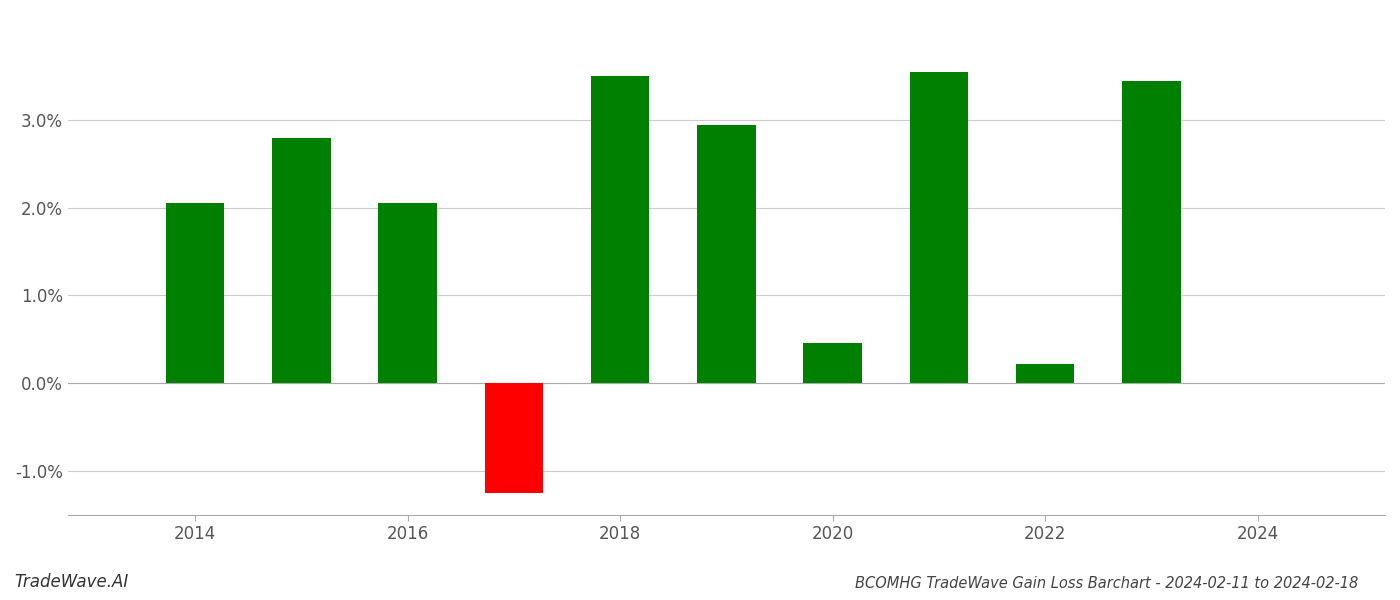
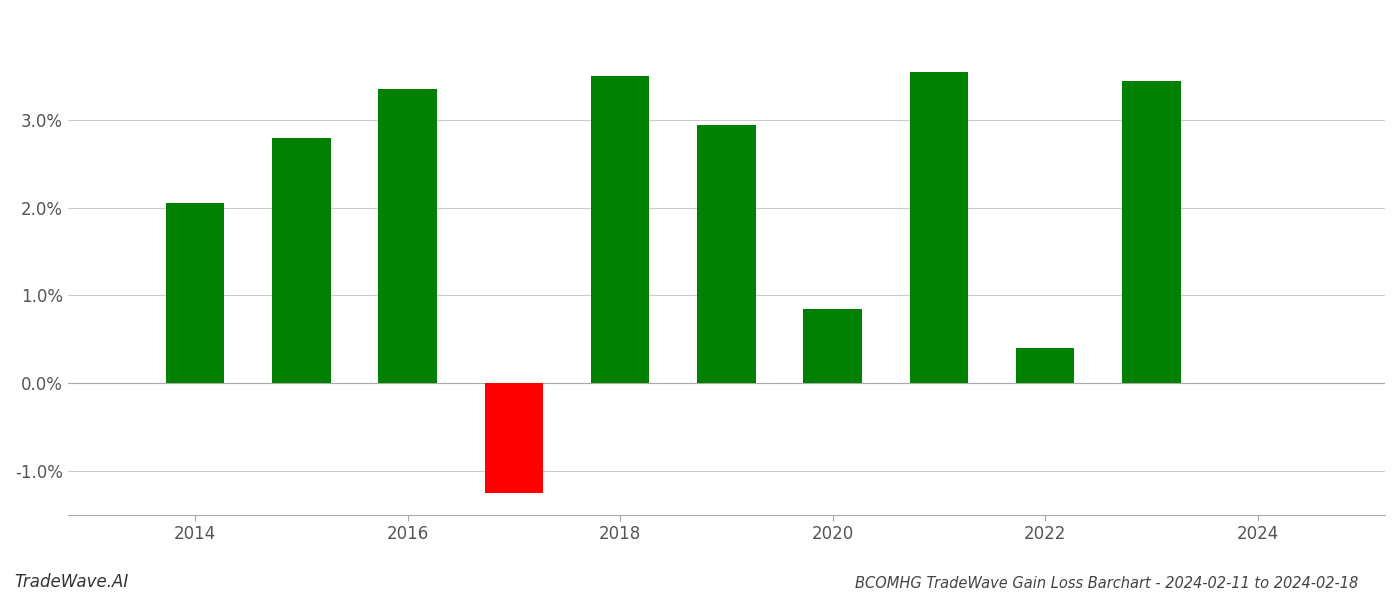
2016: 2.06% -> 3.35%
2020: 0.46% -> 0.85%
2022: 0.22% -> 0.40%
